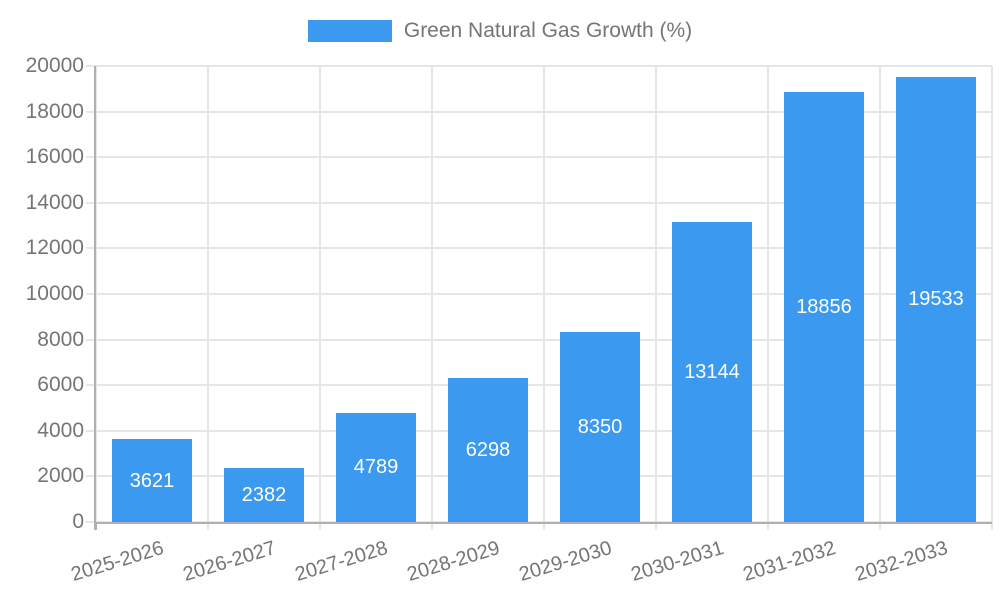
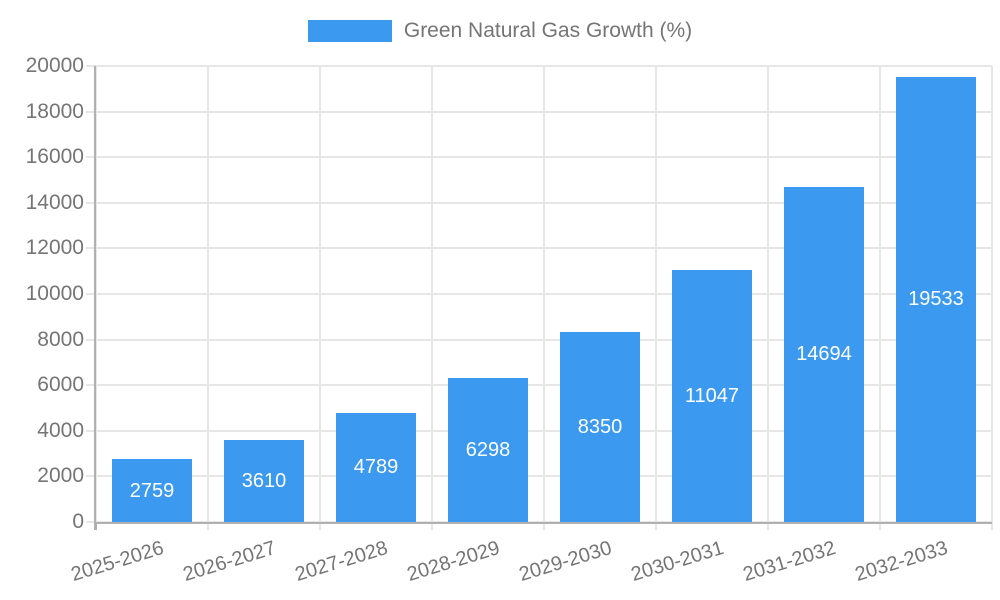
2025-2026: 3621 -> 2759
2026-2027: 2382 -> 3610
2030-2031: 13144 -> 11047
2031-2032: 18856 -> 14694
